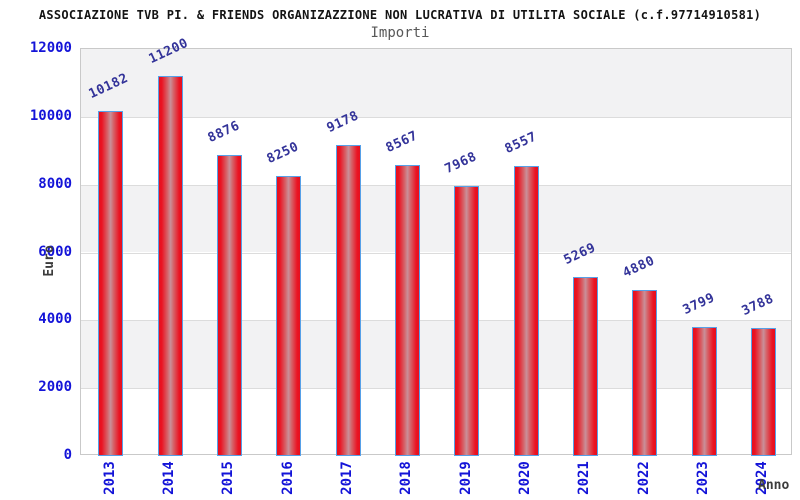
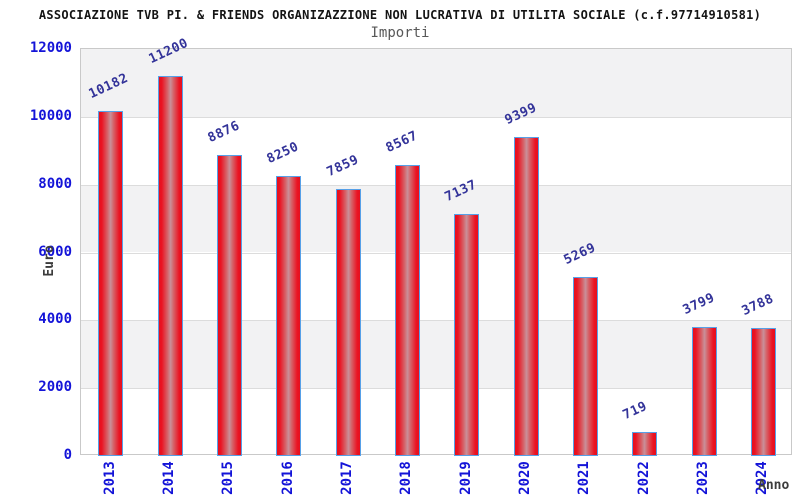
2017: 9178 -> 7859
2019: 7968 -> 7137
2020: 8557 -> 9399
2022: 4880 -> 719
